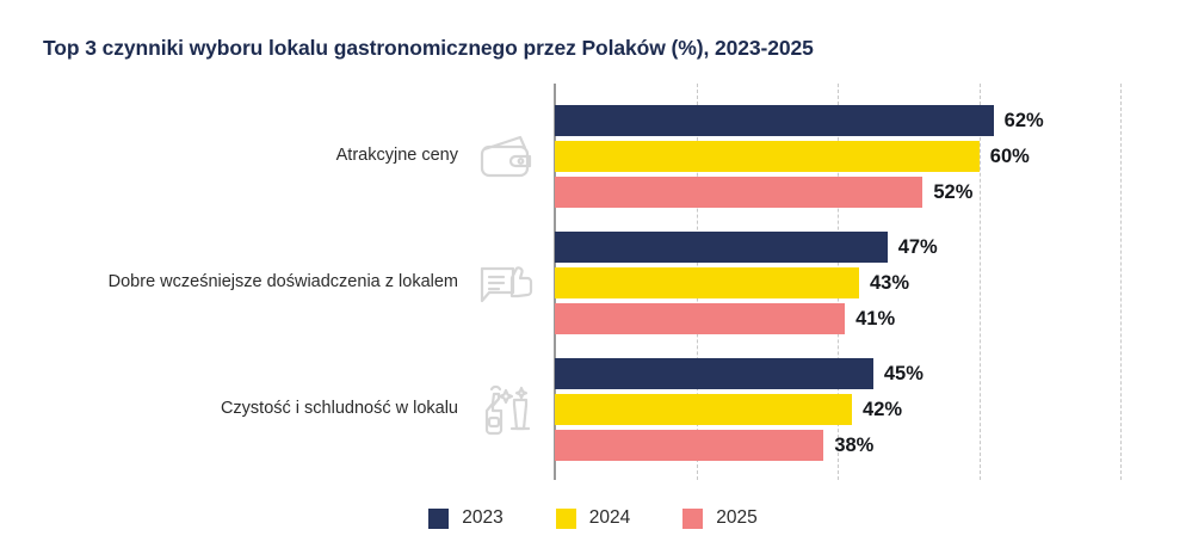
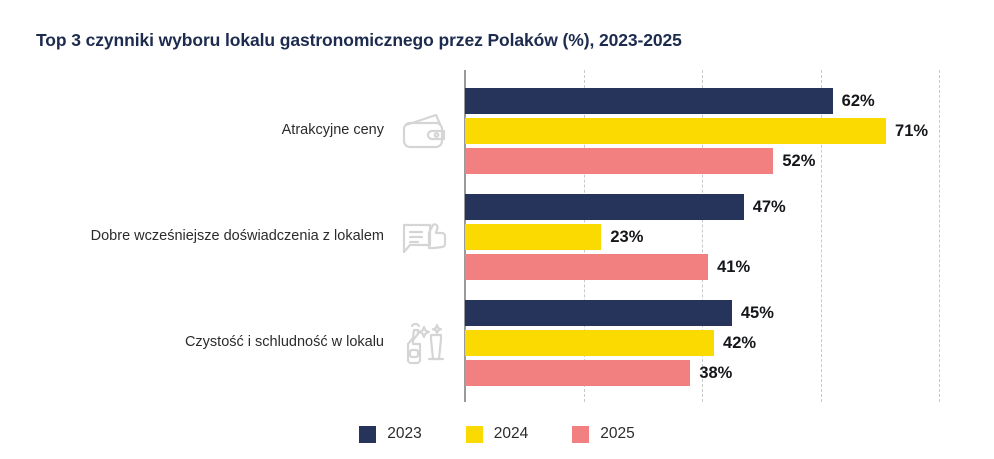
2024/Atrakcyjne ceny: 60% -> 71%
2024/Dobre wcześniejsze doświadczenia z lokalem: 43% -> 23%
